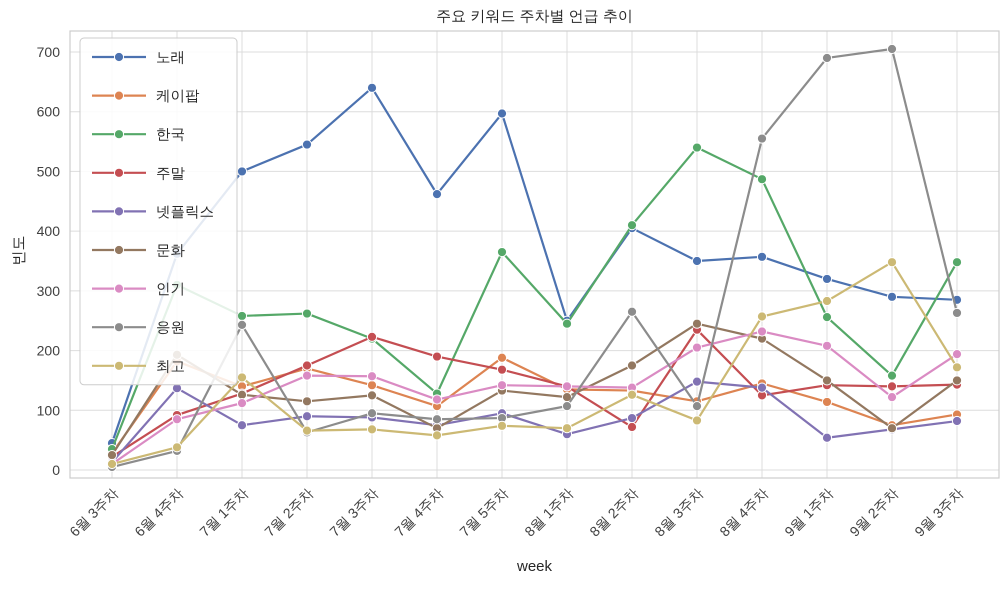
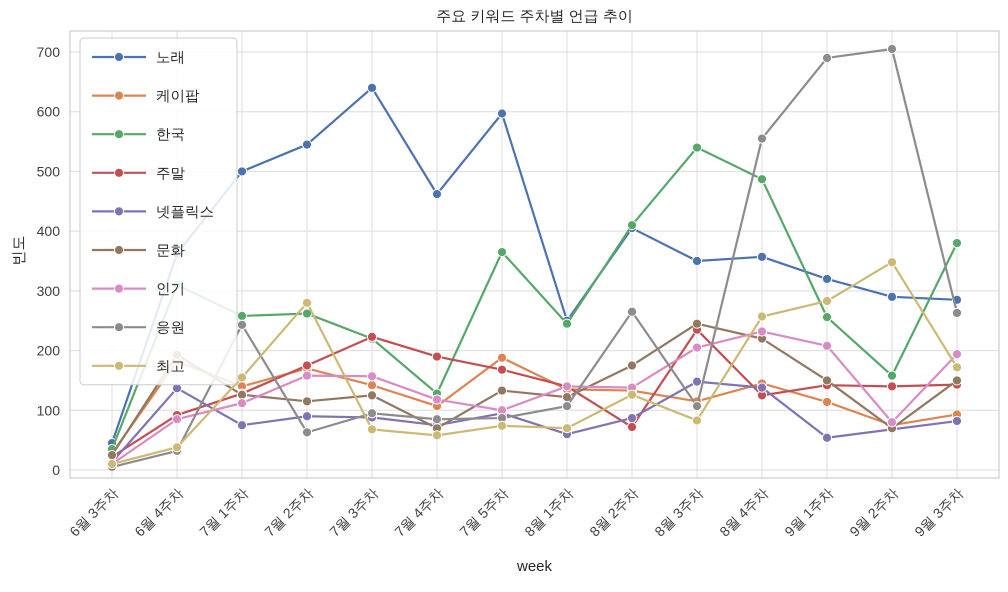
최고/7월 2주차: 70 -> 280
인기/7월 5주차: 140 -> 100
인기/9월 2주차: 120 -> 80
한국/9월 3주차: 350 -> 380
